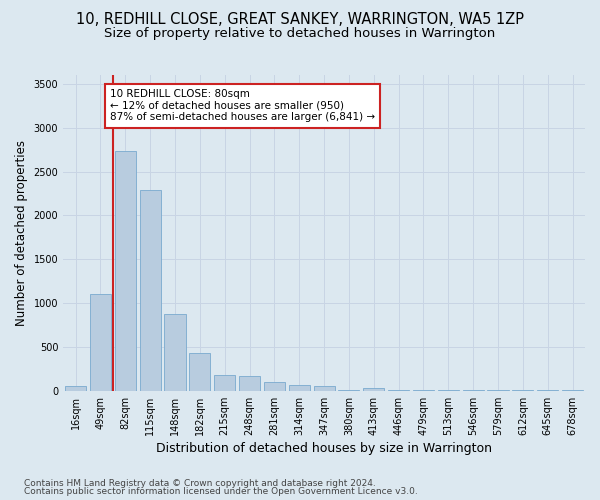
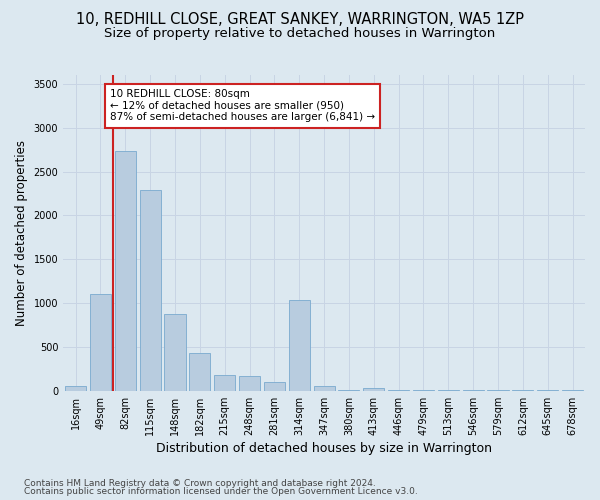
314sqm: 60 -> 1040
